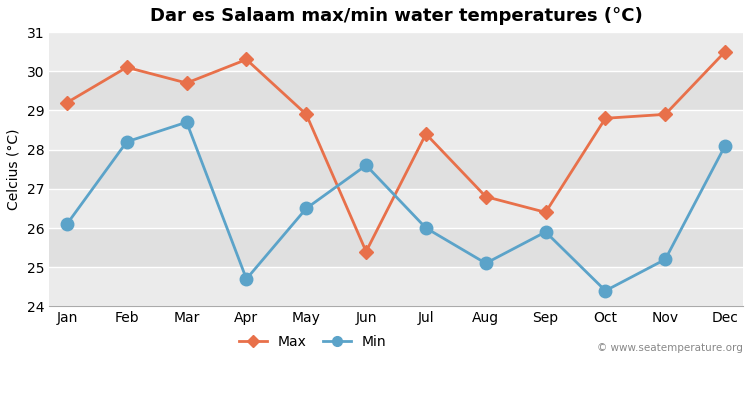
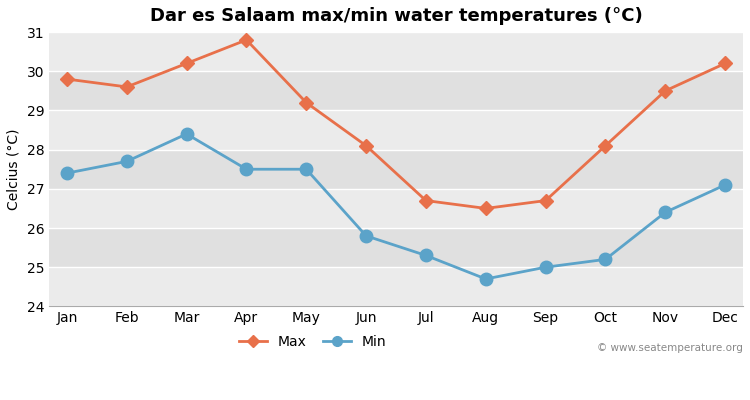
Max/Jan: 29.2 -> 29.8
Min/Jan: 26.1 -> 27.4
Max/Feb: 30.1 -> 29.6
Min/Feb: 28.2 -> 27.7
Max/Mar: 29.7 -> 30.2
Min/Mar: 28.7 -> 28.4
Max/Apr: 30.3 -> 30.8
Min/Apr: 24.7 -> 27.5
Max/May: 28.9 -> 29.2
Min/May: 26.5 -> 27.5
Max/Jun: 25.4 -> 28.1
Min/Jun: 27.6 -> 25.8
Max/Jul: 28.4 -> 26.7
Min/Jul: 26.0 -> 25.3
Max/Aug: 26.8 -> 26.5
Min/Aug: 25.1 -> 24.7
Max/Sep: 26.4 -> 26.7
Min/Sep: 25.9 -> 25.0
Max/Oct: 28.8 -> 28.1
Min/Oct: 24.4 -> 25.2
Max/Nov: 28.9 -> 29.5
Min/Nov: 25.2 -> 26.4
Max/Dec: 30.5 -> 30.2
Min/Dec: 28.1 -> 27.1
